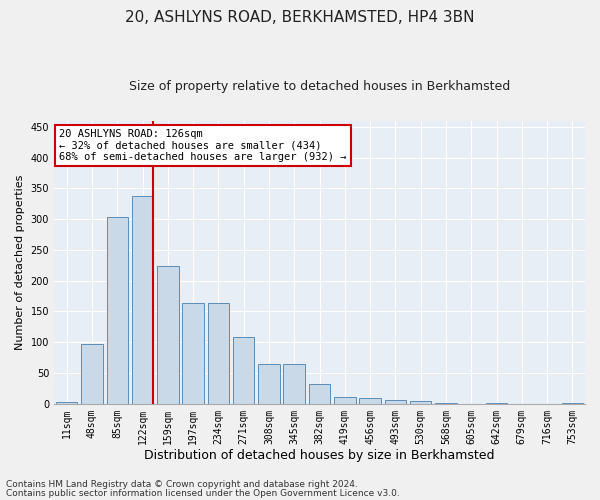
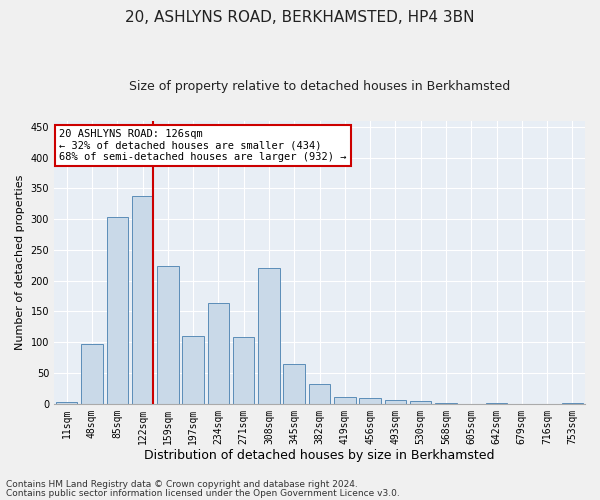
197sqm: 164 -> 110
308sqm: 65 -> 220
